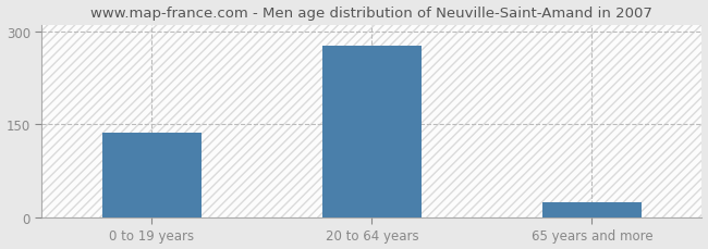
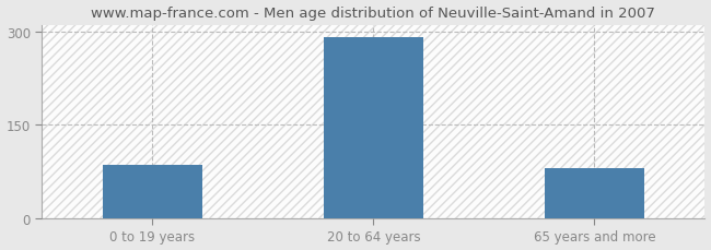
0 to 19 years: 137 -> 86
20 to 64 years: 277 -> 290
65 years and more: 25 -> 80
